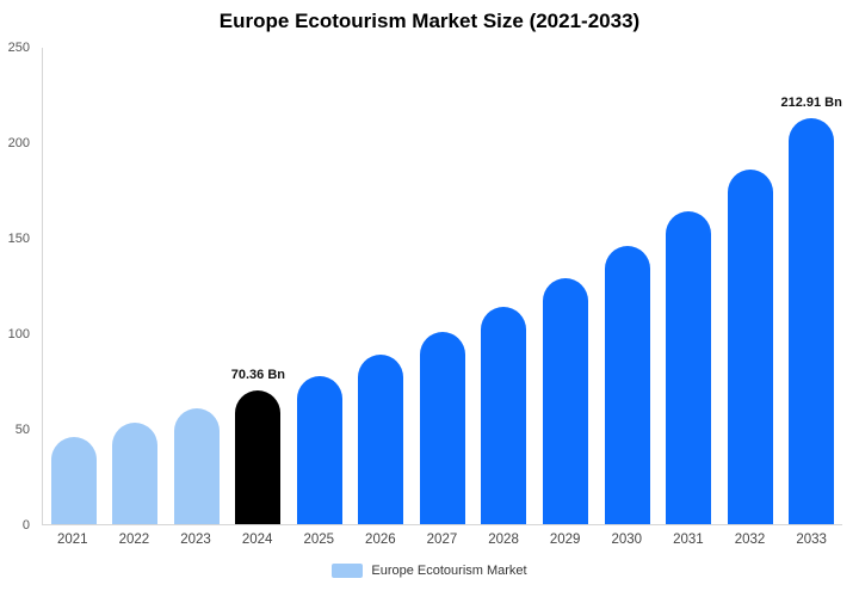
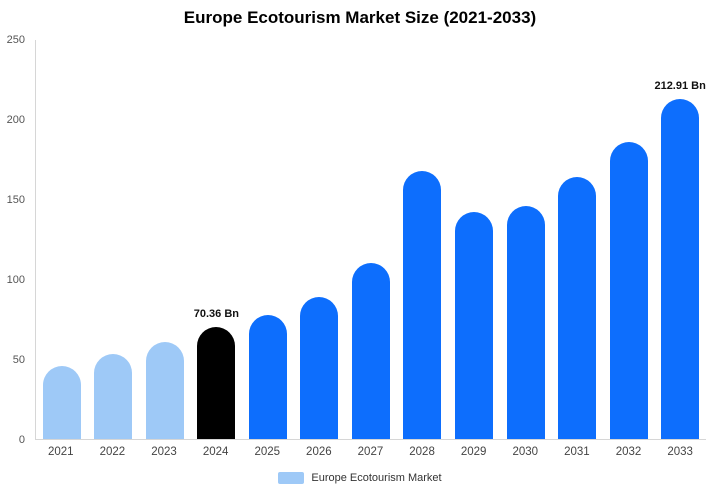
2027: 101 -> 110
2028: 114 -> 168
2029: 129 -> 142
